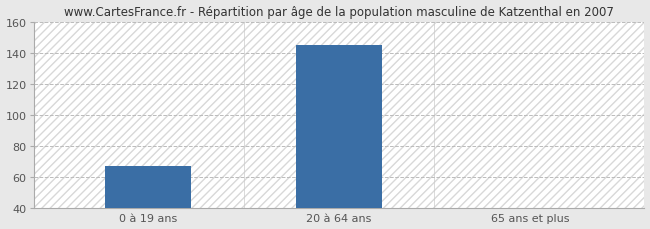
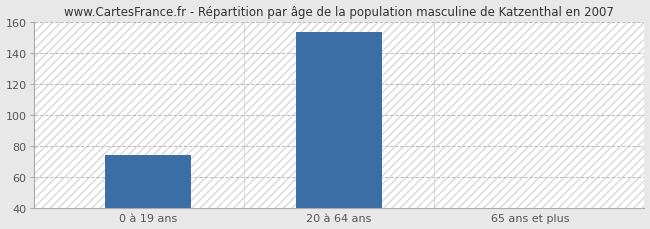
0 à 19 ans: 67 -> 74
20 à 64 ans: 145 -> 153
